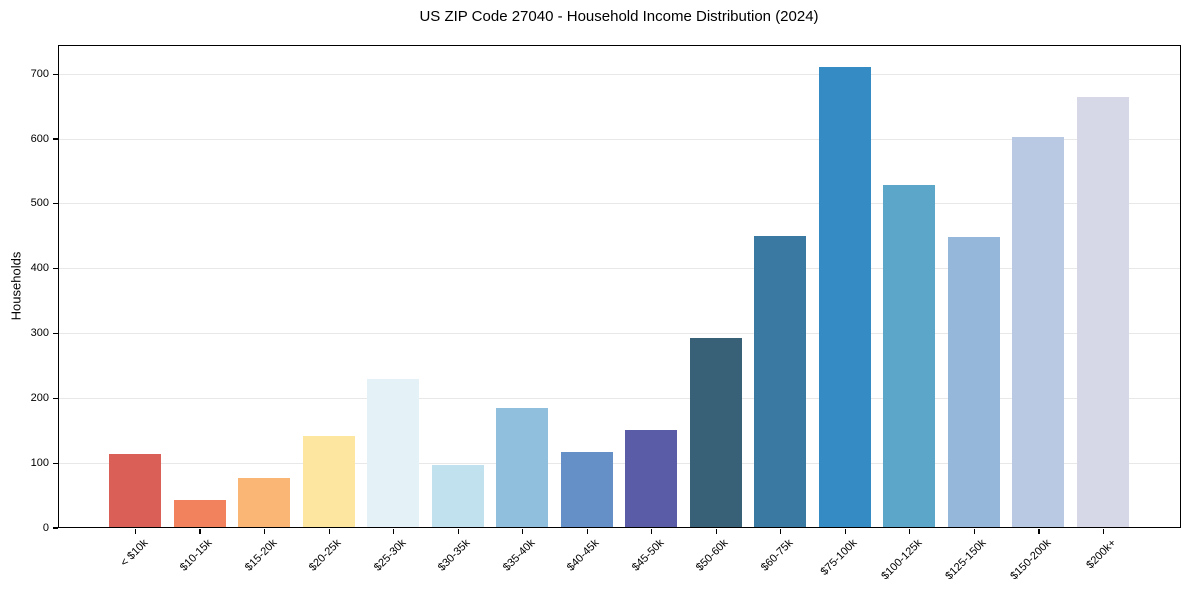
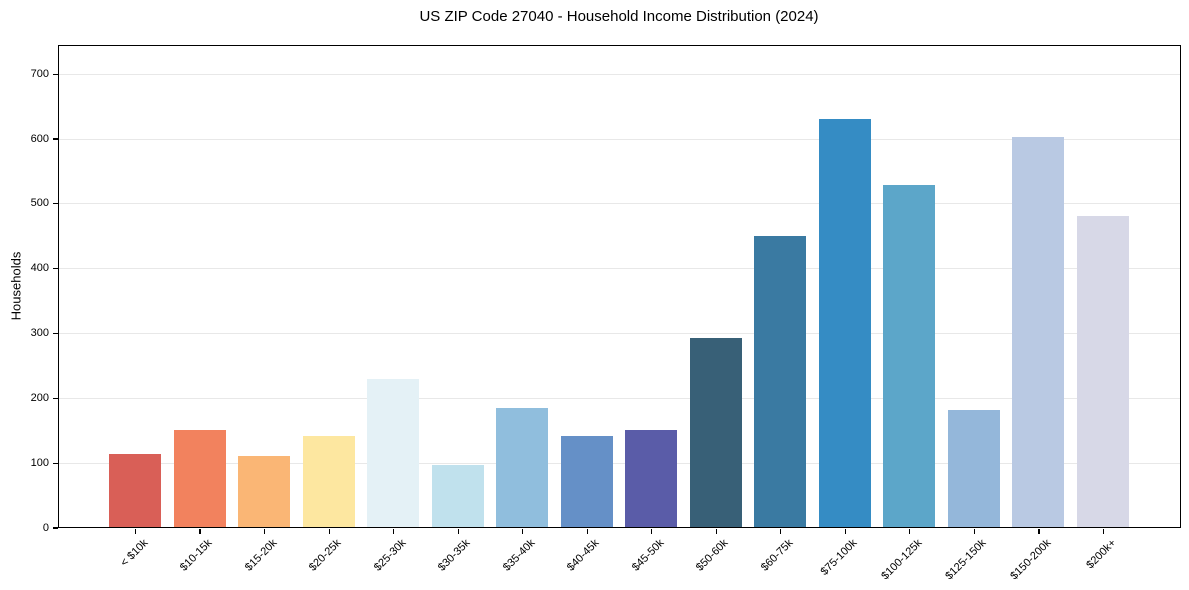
$10-15k: 40 -> 150
$15-20k: 80 -> 110
$40-45k: 120 -> 140
$75-100k: 710 -> 630
$125-150k: 450 -> 180
$200k+: 660 -> 480
